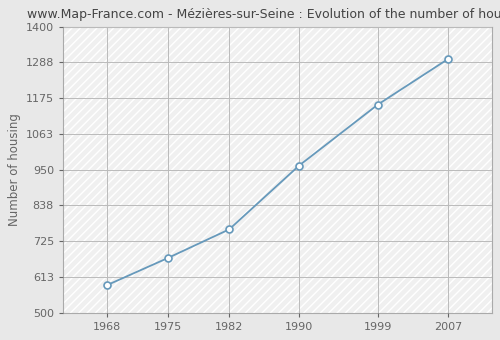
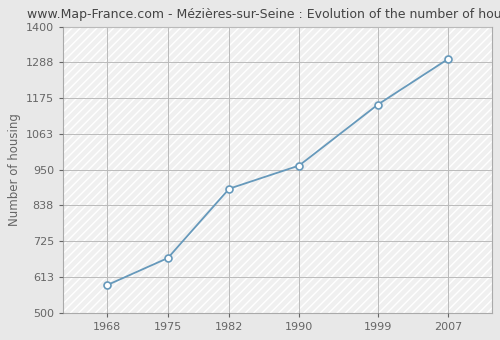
1982: 762 -> 890
